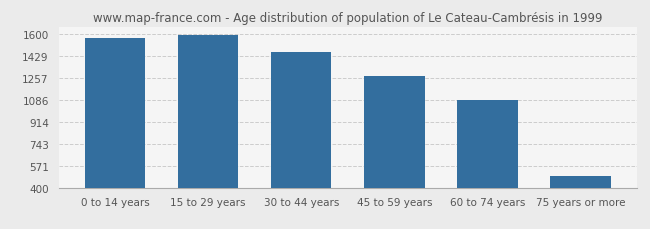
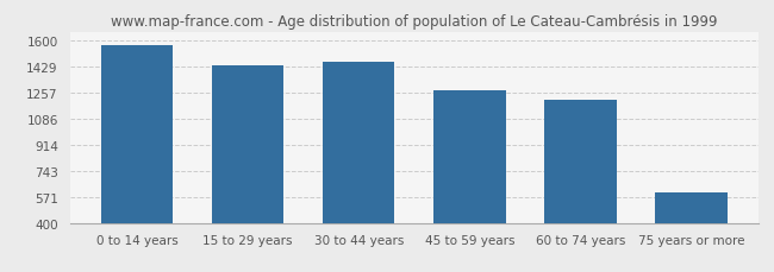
15 to 29 years: 1600 -> 1440
60 to 74 years: 1090 -> 1210
75 years or more: 490 -> 600
